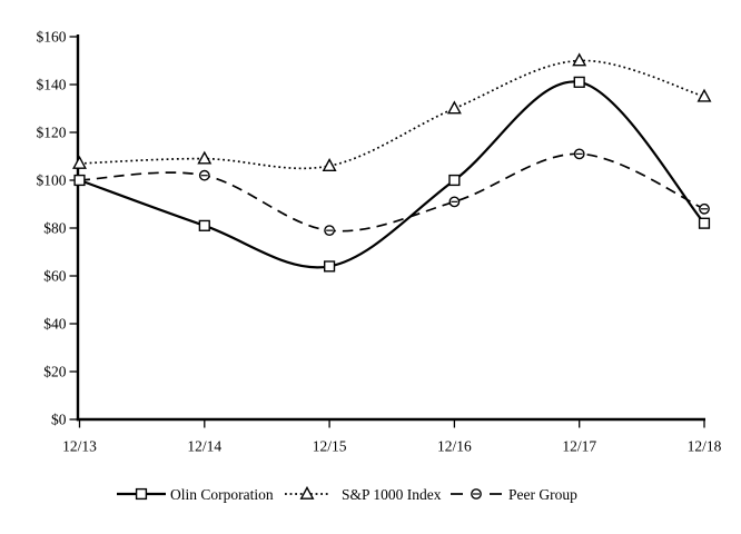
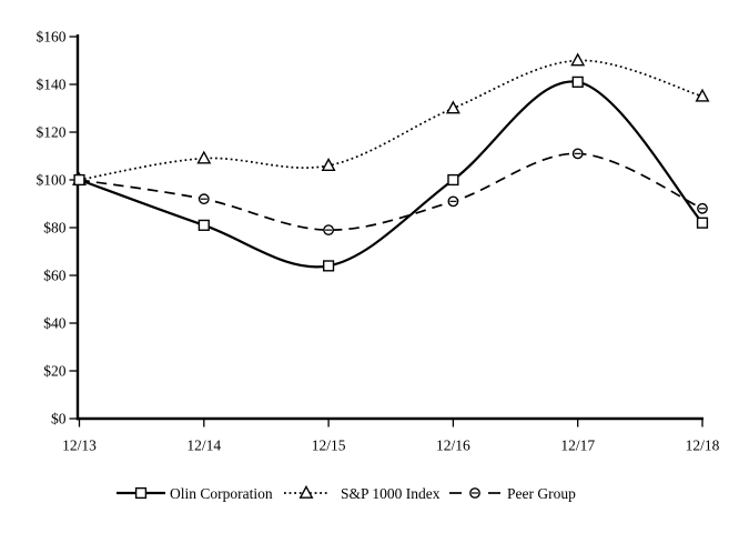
S&P 1000 Index/12/13: $107 -> $100
Peer Group/12/14: $102 -> $92
